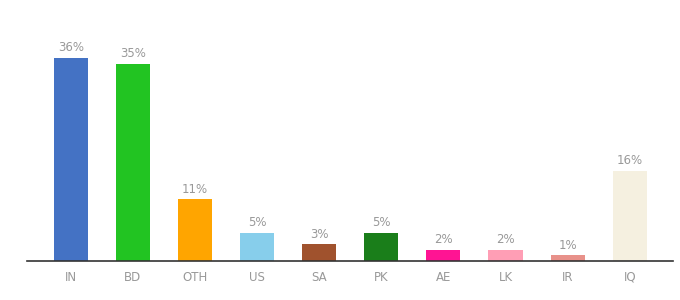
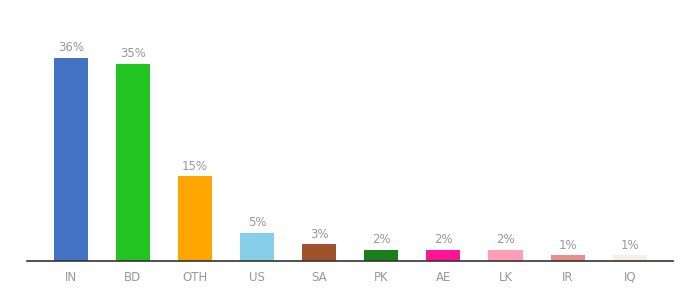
OTH: 11% -> 15%
PK: 5% -> 2%
IQ: 16% -> 1%
